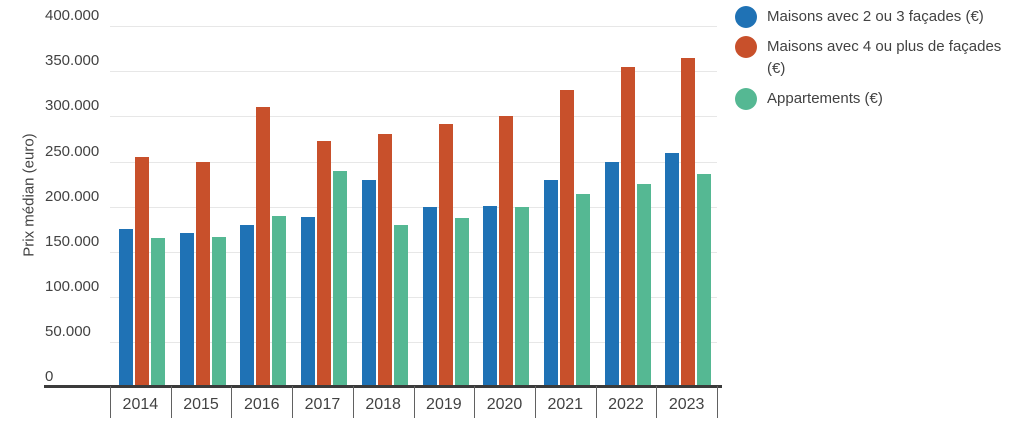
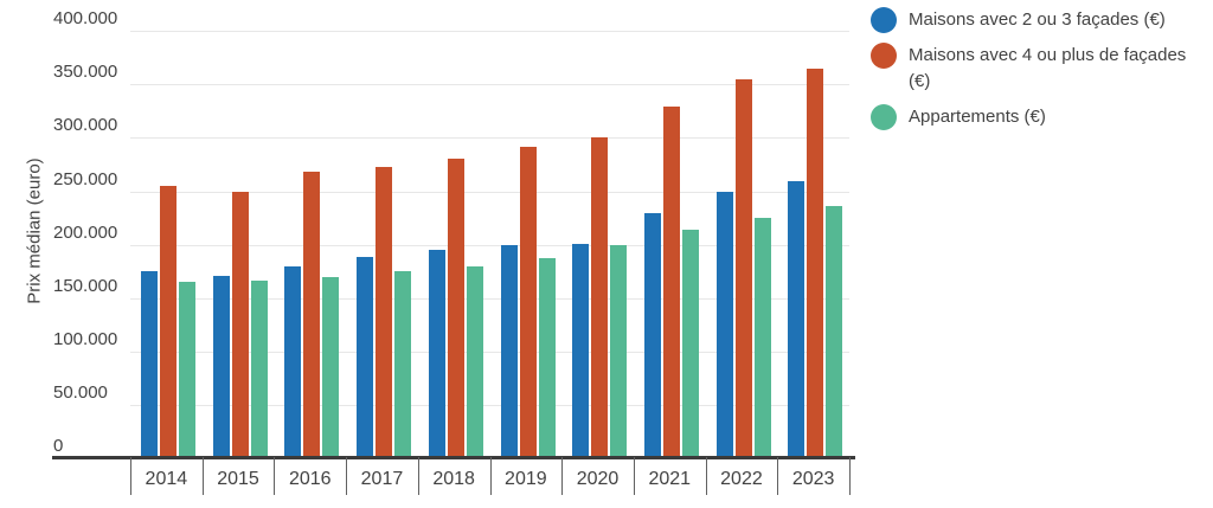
Maisons avec 4 ou plus de façades (€)/2016: 310000 -> 270000
Appartements (€)/2016: 190000 -> 170000
Appartements (€)/2017: 240000 -> 180000
Maisons avec 2 ou 3 façades (€)/2018: 230000 -> 200000
